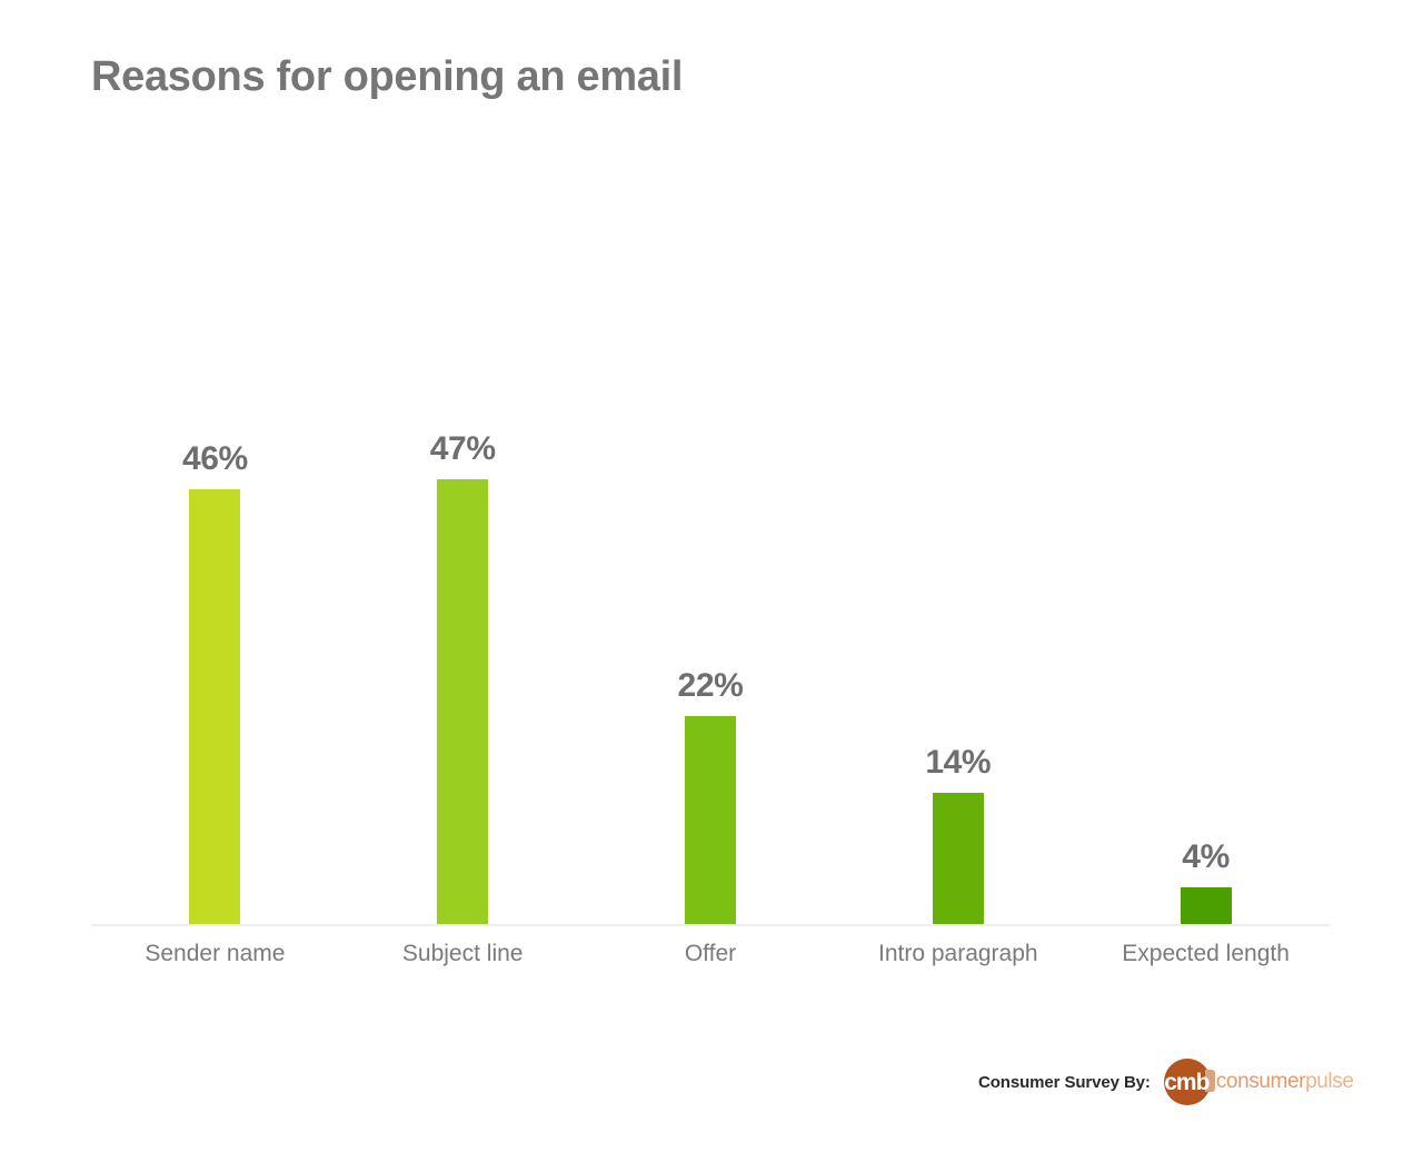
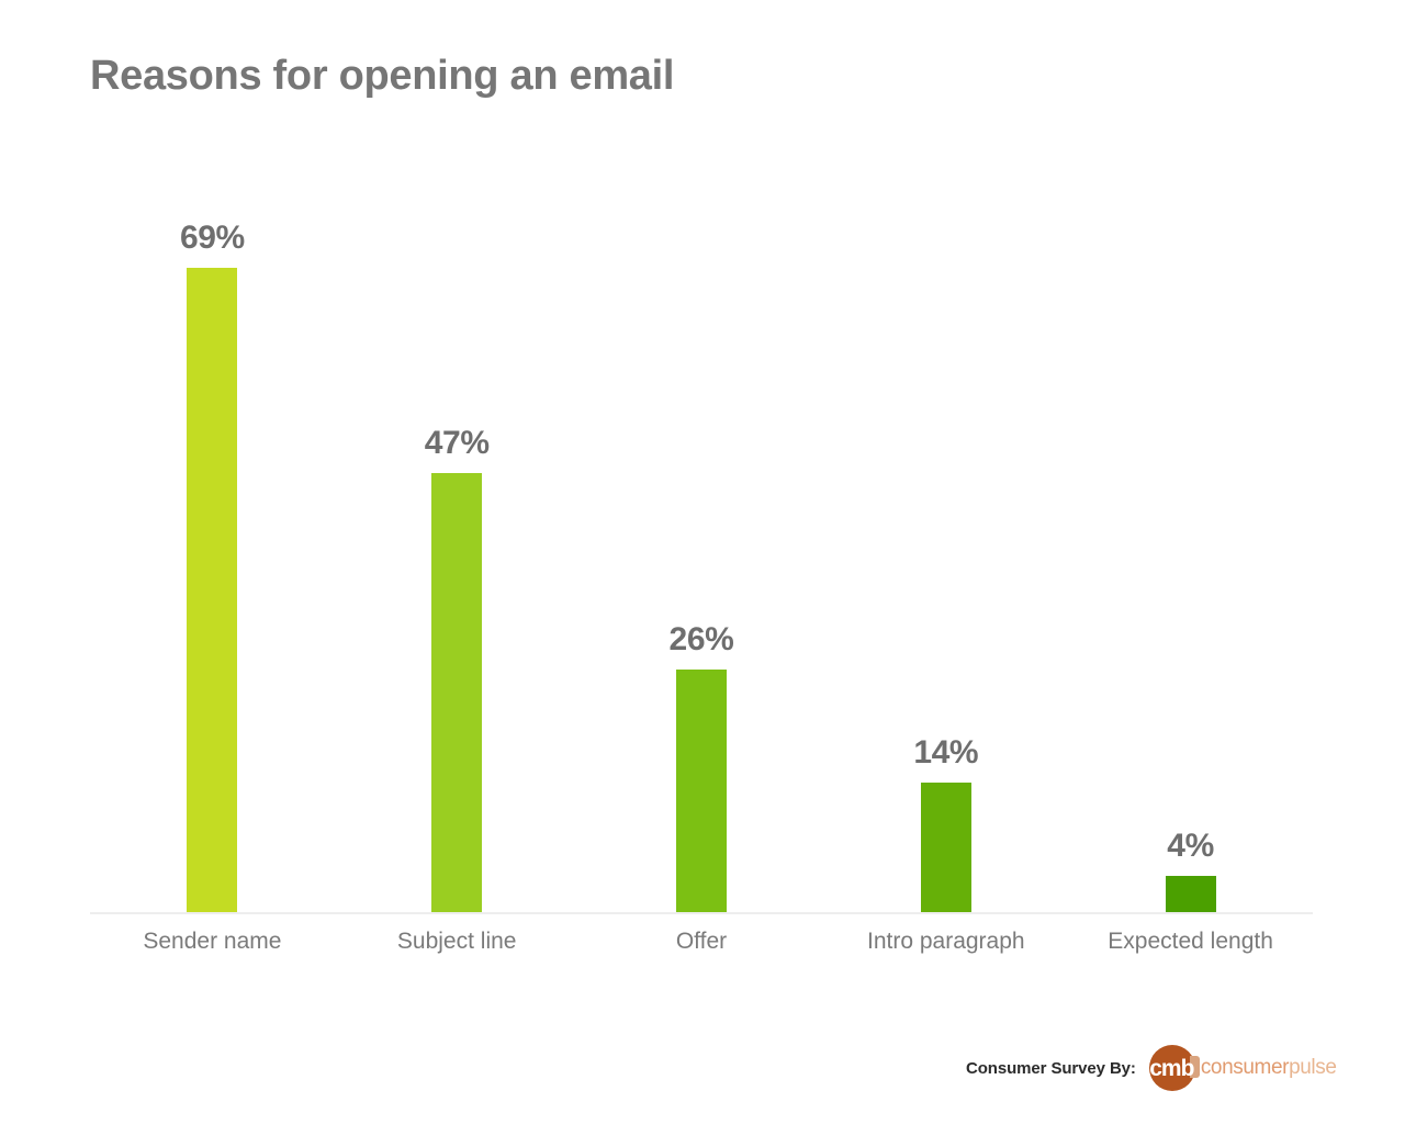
Sender name: 46% -> 69%
Offer: 22% -> 26%
